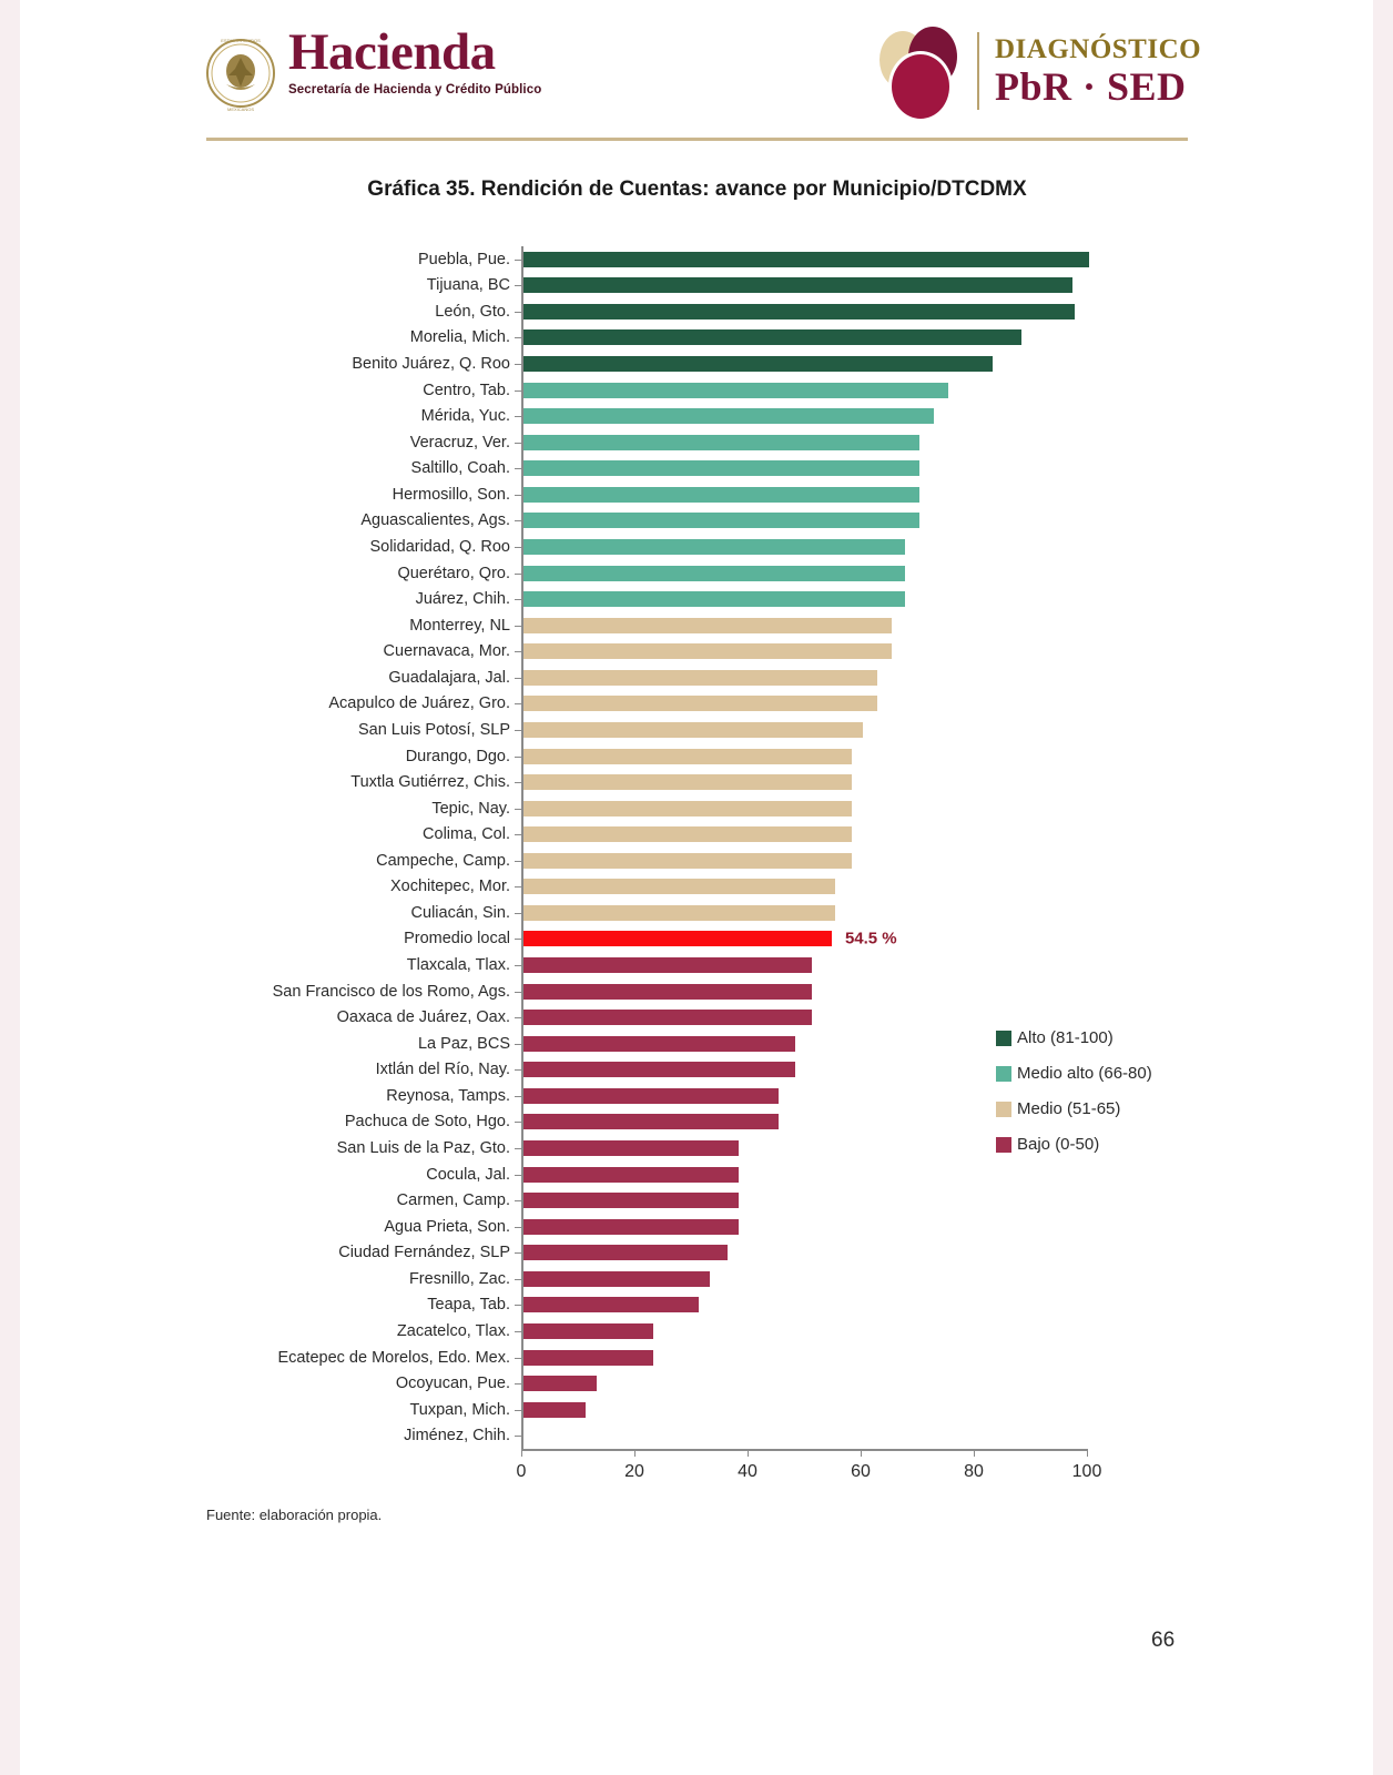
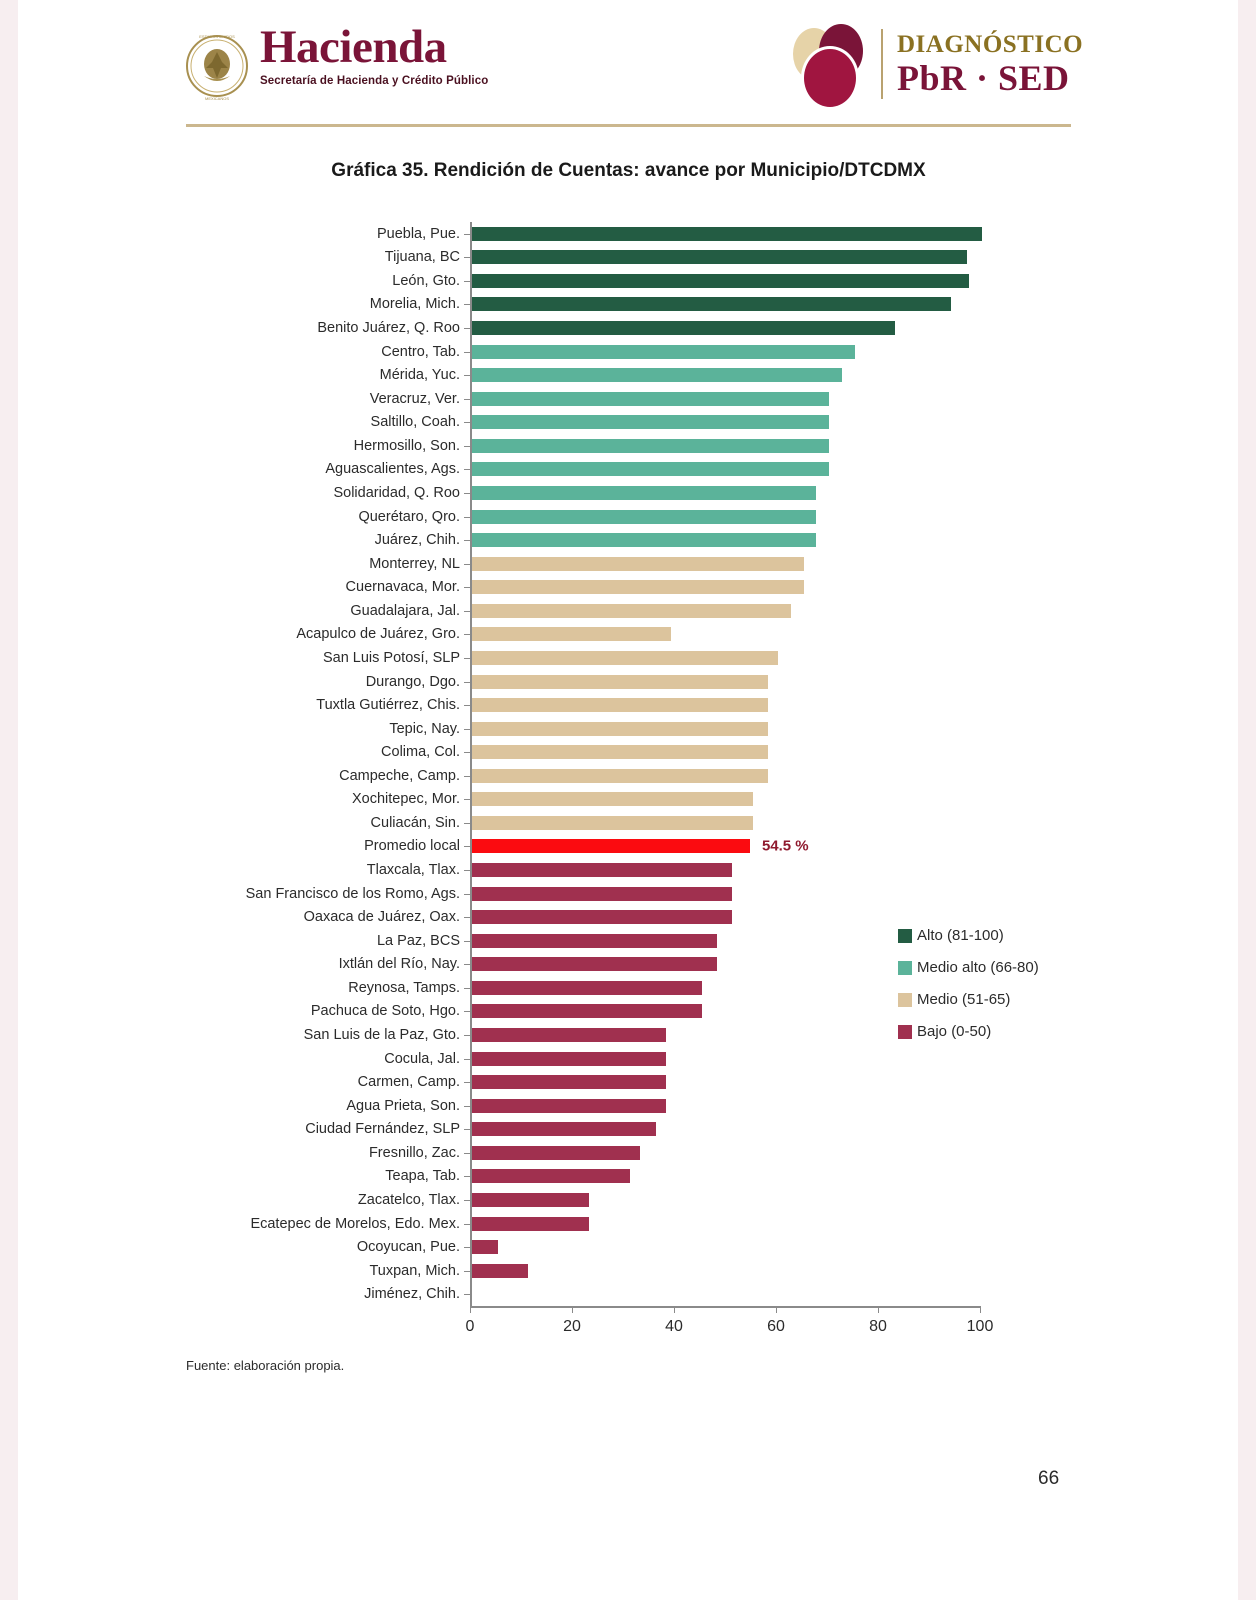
Morelia, Mich.: 88 -> 94
Acapulco de Juárez, Gro.: 62 -> 39
Ocoyucan, Pue.: 13 -> 5
